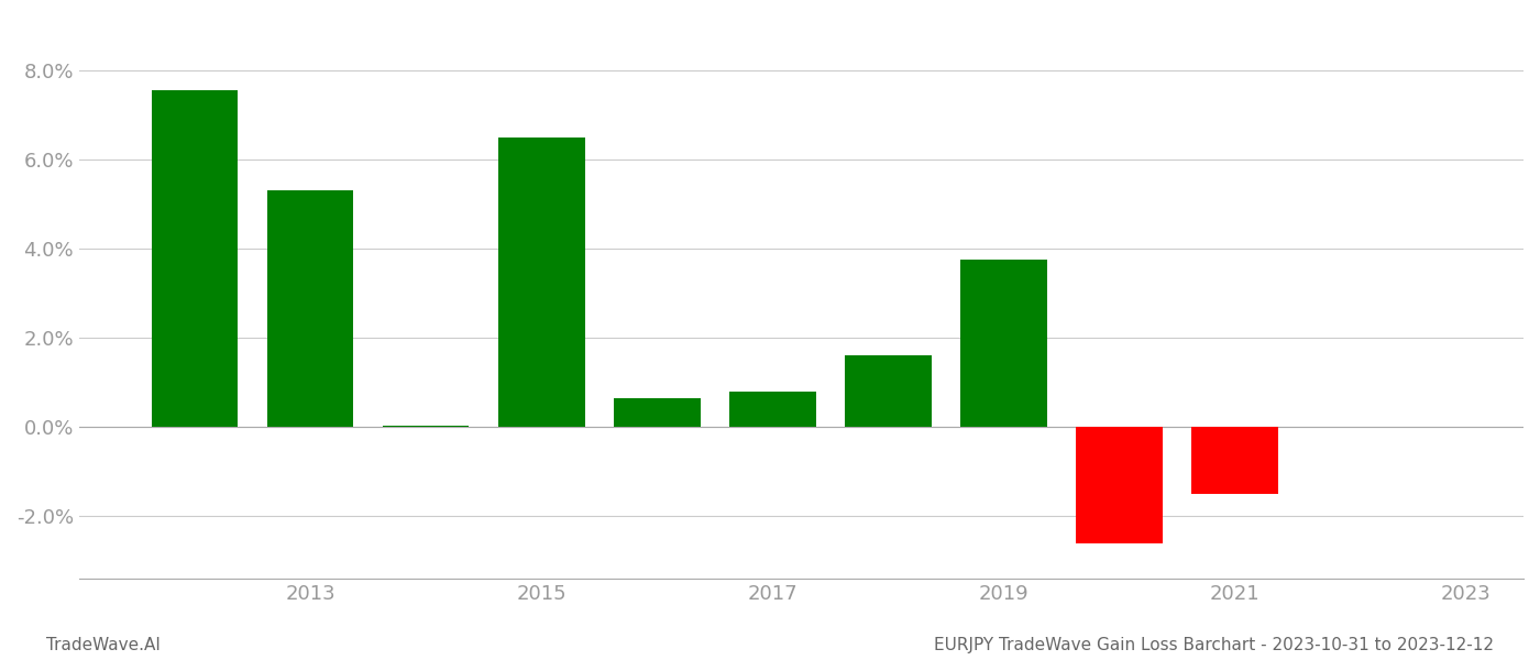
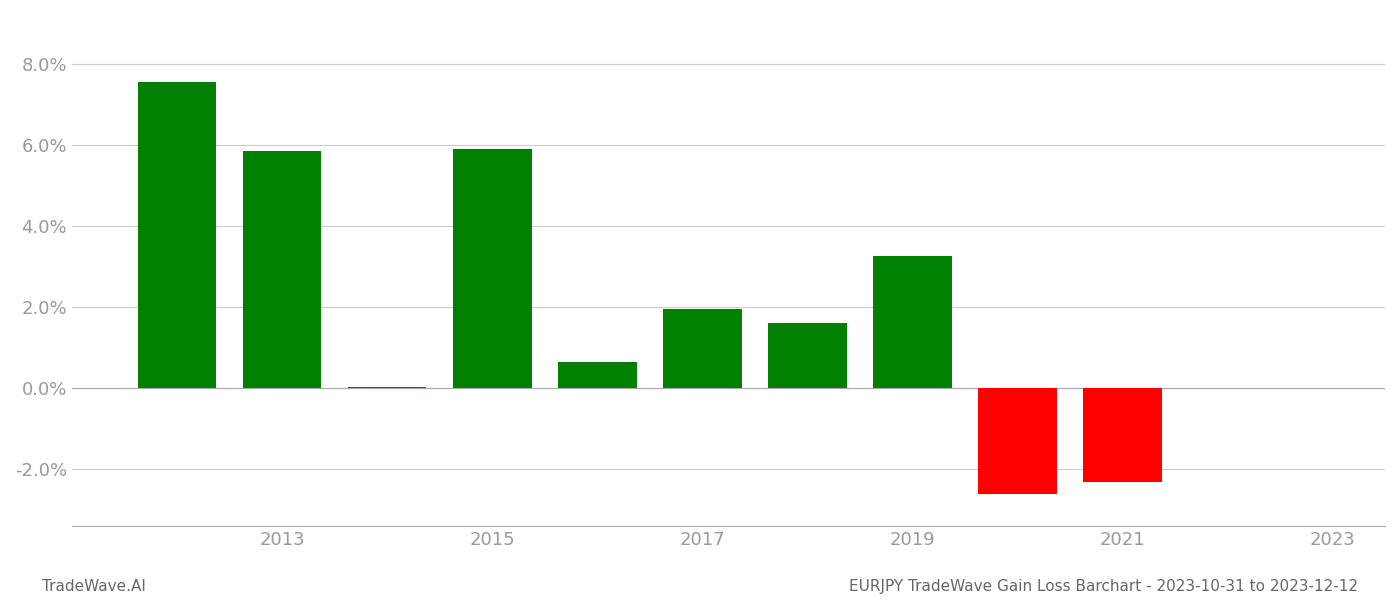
2013: 5.30% -> 5.85%
2015: 6.50% -> 5.90%
2017: 0.80% -> 1.95%
2019: 3.75% -> 3.25%
2021: -1.50% -> -2.30%
